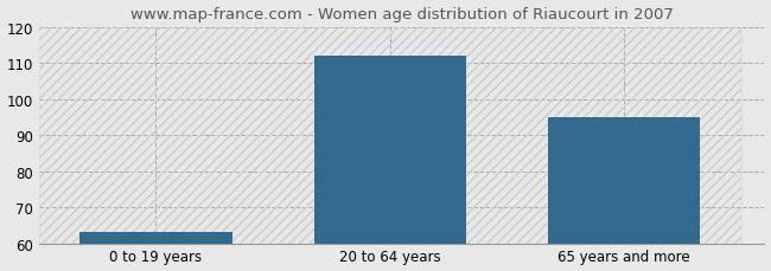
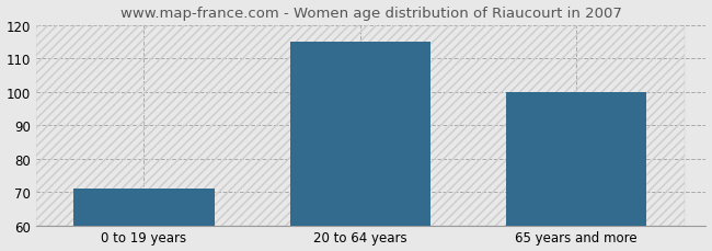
0 to 19 years: 63 -> 71
20 to 64 years: 112 -> 115
65 years and more: 95 -> 100
